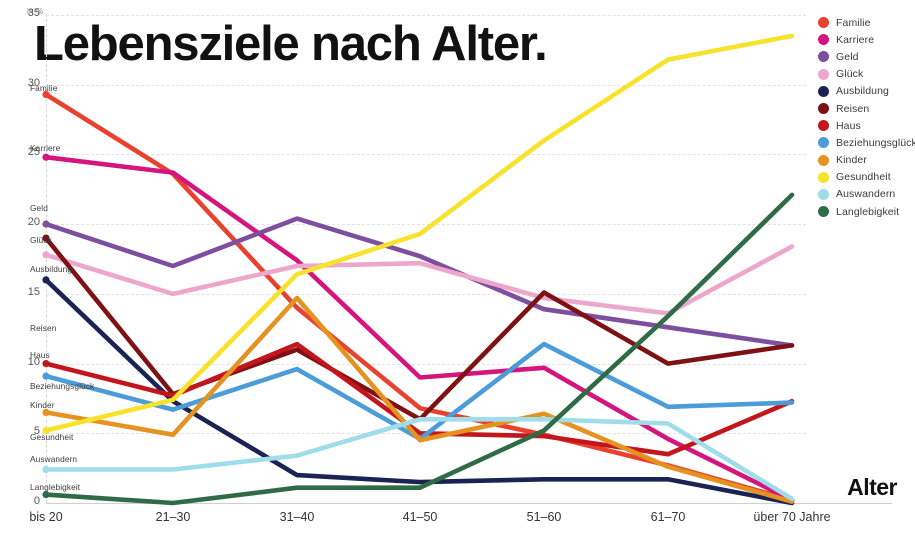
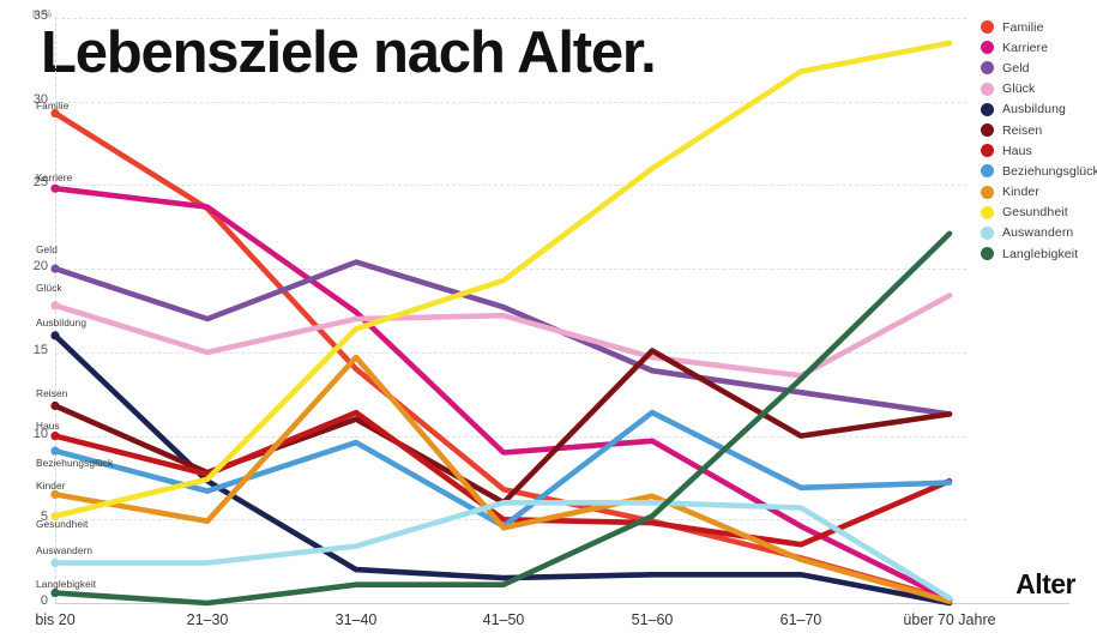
Reisen/bis 20: 19.0 -> 11.8
